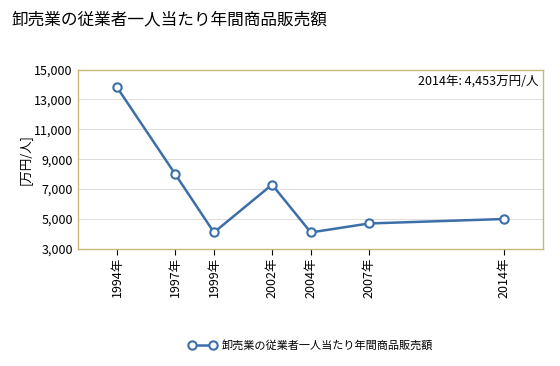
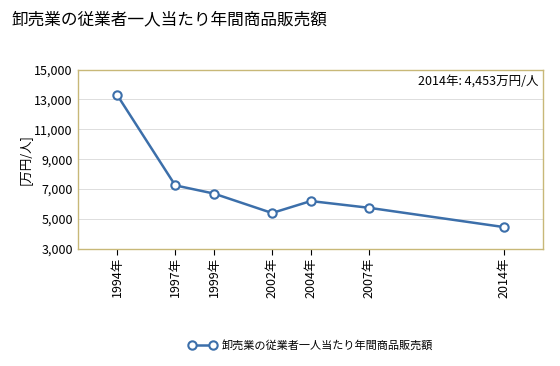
1994年: 13,800 -> 13,300
1997年: 8,000 -> 7,200
1999年: 4,100 -> 6,700
2002年: 7,300 -> 5,400
2004年: 4,100 -> 6,200
2007年: 4,700 -> 5,800
2014年: 5,000 -> 4,500
